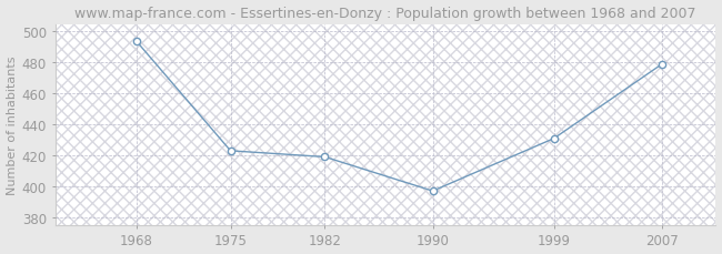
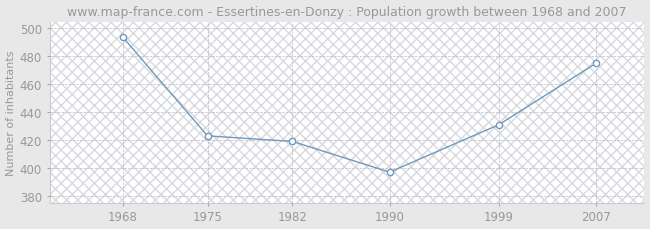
2007: 479 -> 475
